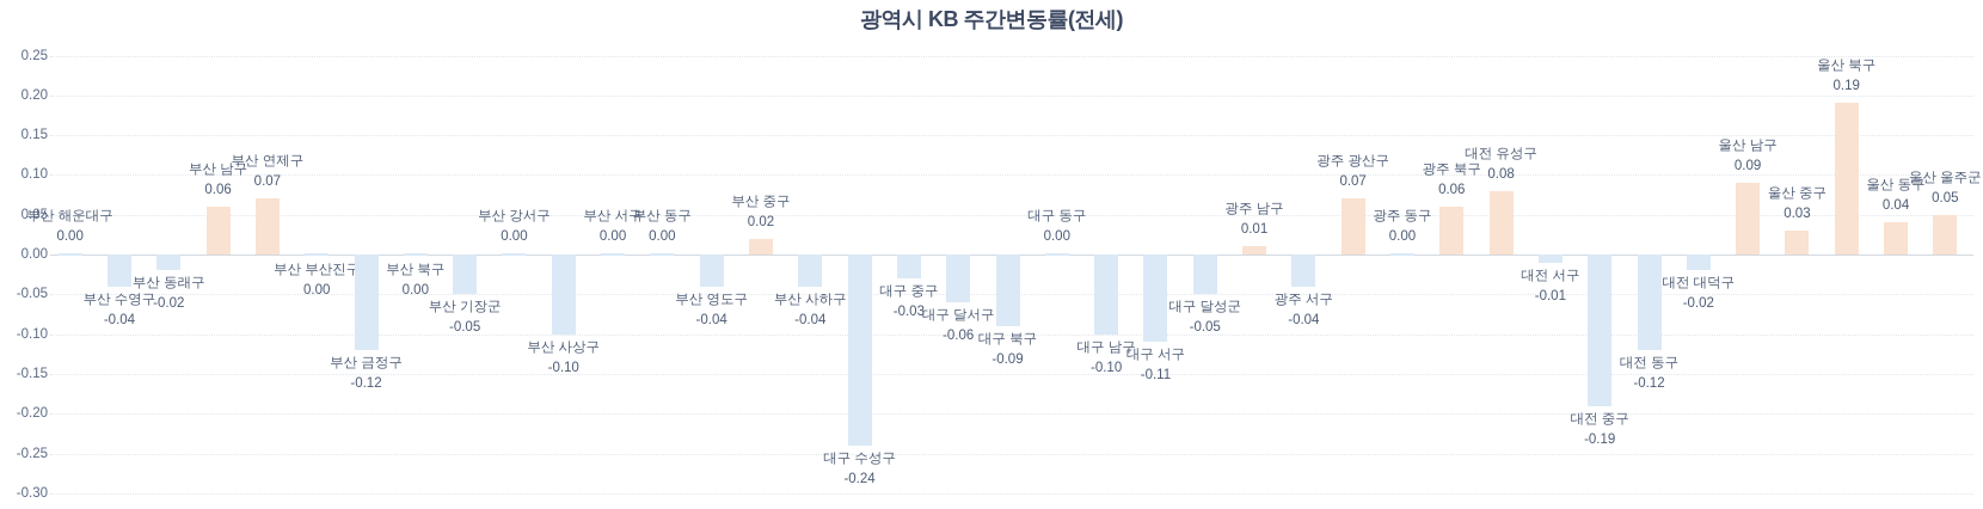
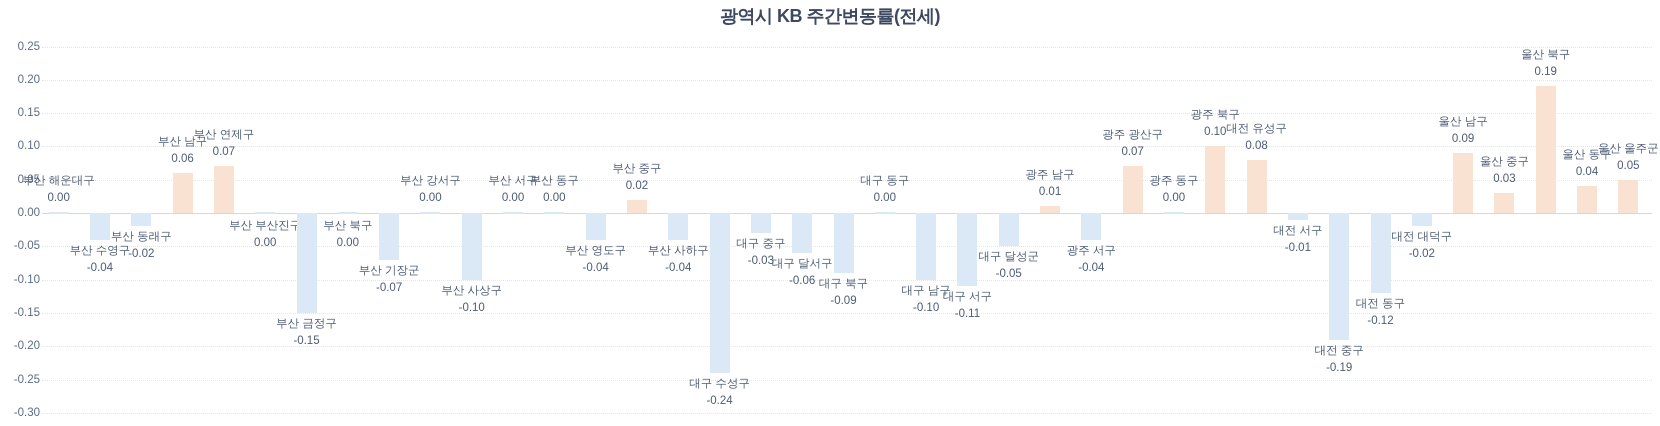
부산 금정구: -0.12 -> -0.15
부산 기장군: -0.05 -> -0.07
광주 북구: 0.06 -> 0.10
